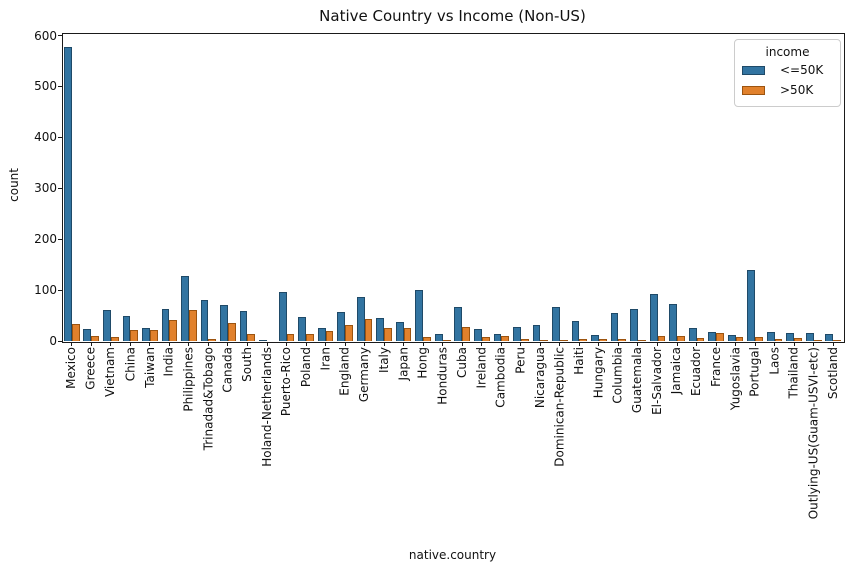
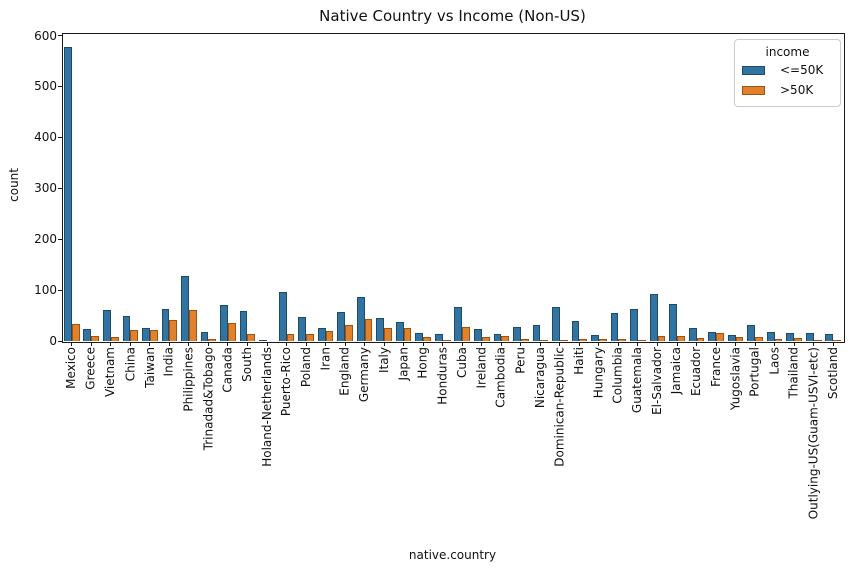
<=50K/Trinadad&Tobago: 80 -> 20
<=50K/Hong: 100 -> 20
<=50K/Portugal: 140 -> 30
